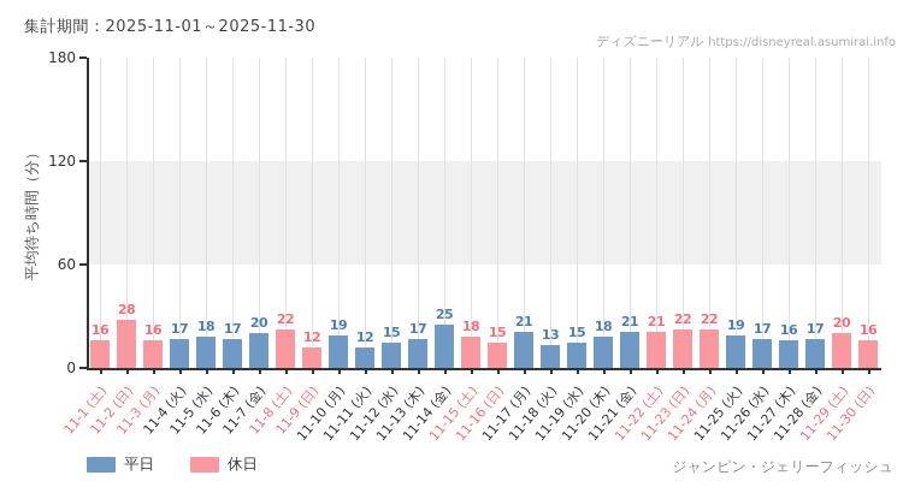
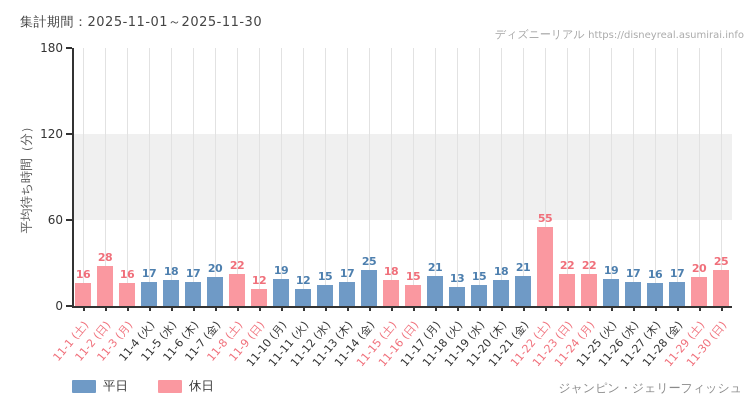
11-22 (土): 21 -> 55
11-30 (日): 16 -> 25
